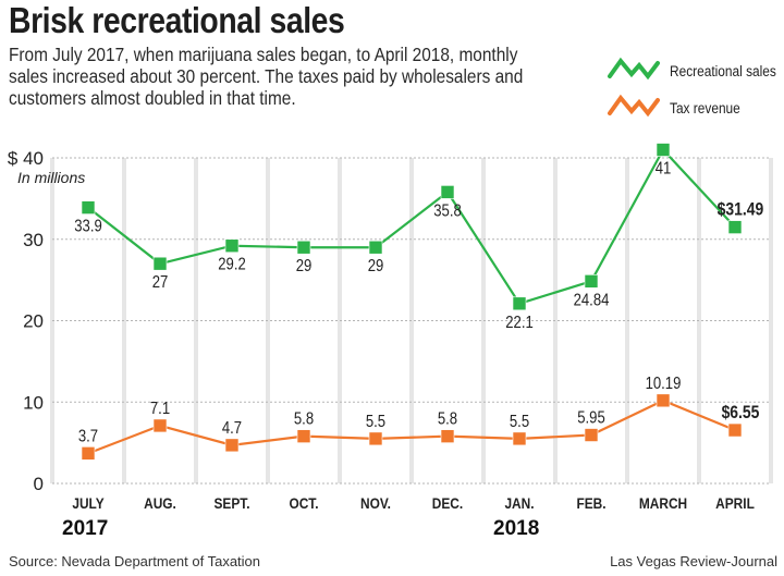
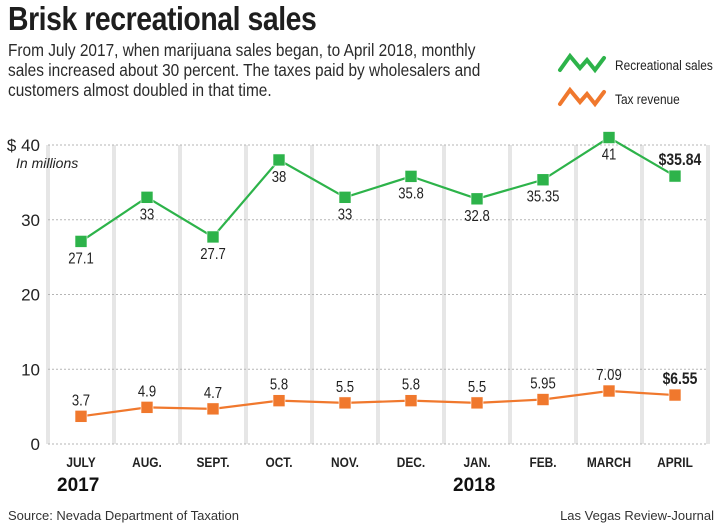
Recreational sales/JULY: 33.9 -> 27.1
Recreational sales/AUG.: 27 -> 33
Tax revenue/AUG.: 7.1 -> 4.9
Recreational sales/SEPT.: 29.2 -> 27.7
Recreational sales/OCT.: 29 -> 38
Recreational sales/NOV.: 29 -> 33
Recreational sales/JAN.: 22.1 -> 32.8
Recreational sales/FEB.: 24.84 -> 35.35
Tax revenue/MARCH: 10.19 -> 7.09
Recreational sales/APRIL: $31.49 -> $35.84
